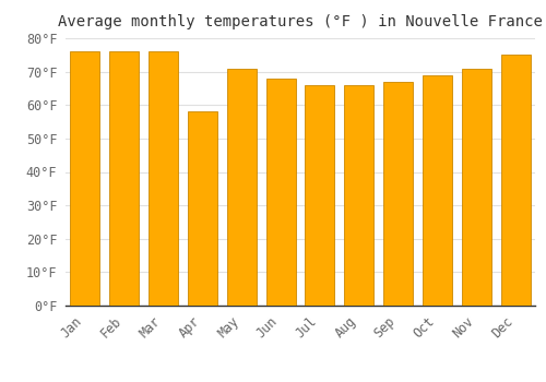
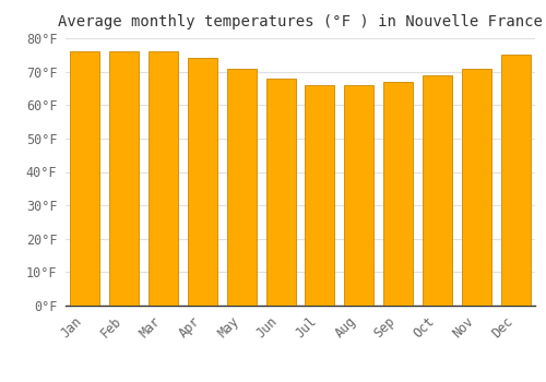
Apr: 58°F -> 74°F
